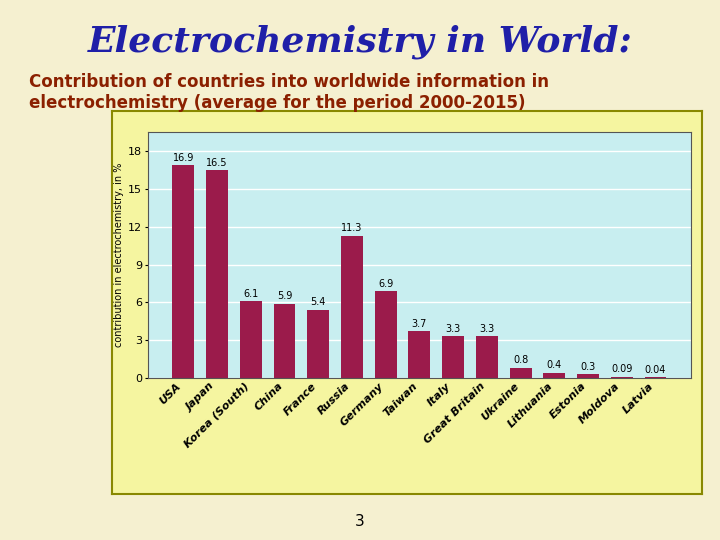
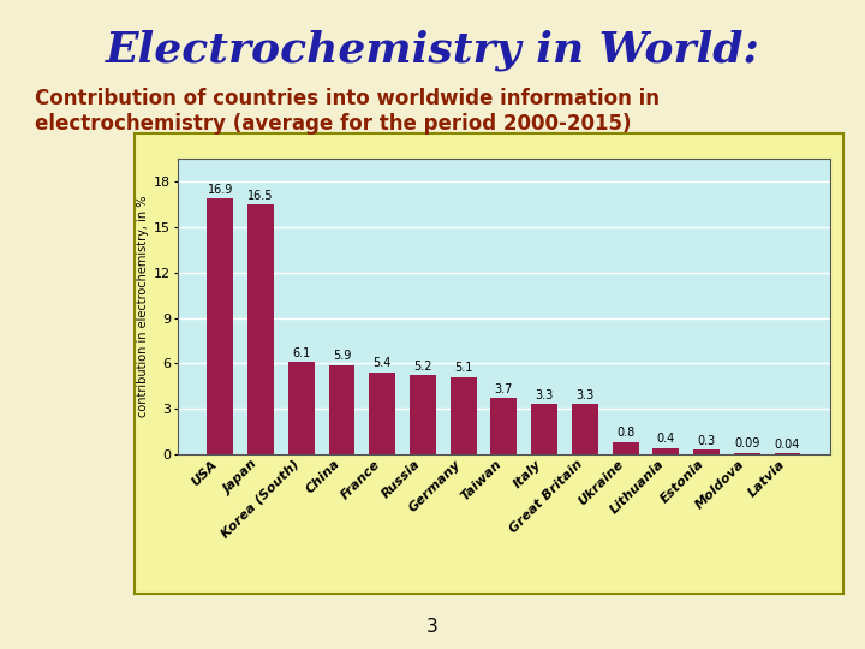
Russia: 11.3 -> 5.2
Germany: 6.9 -> 5.1
